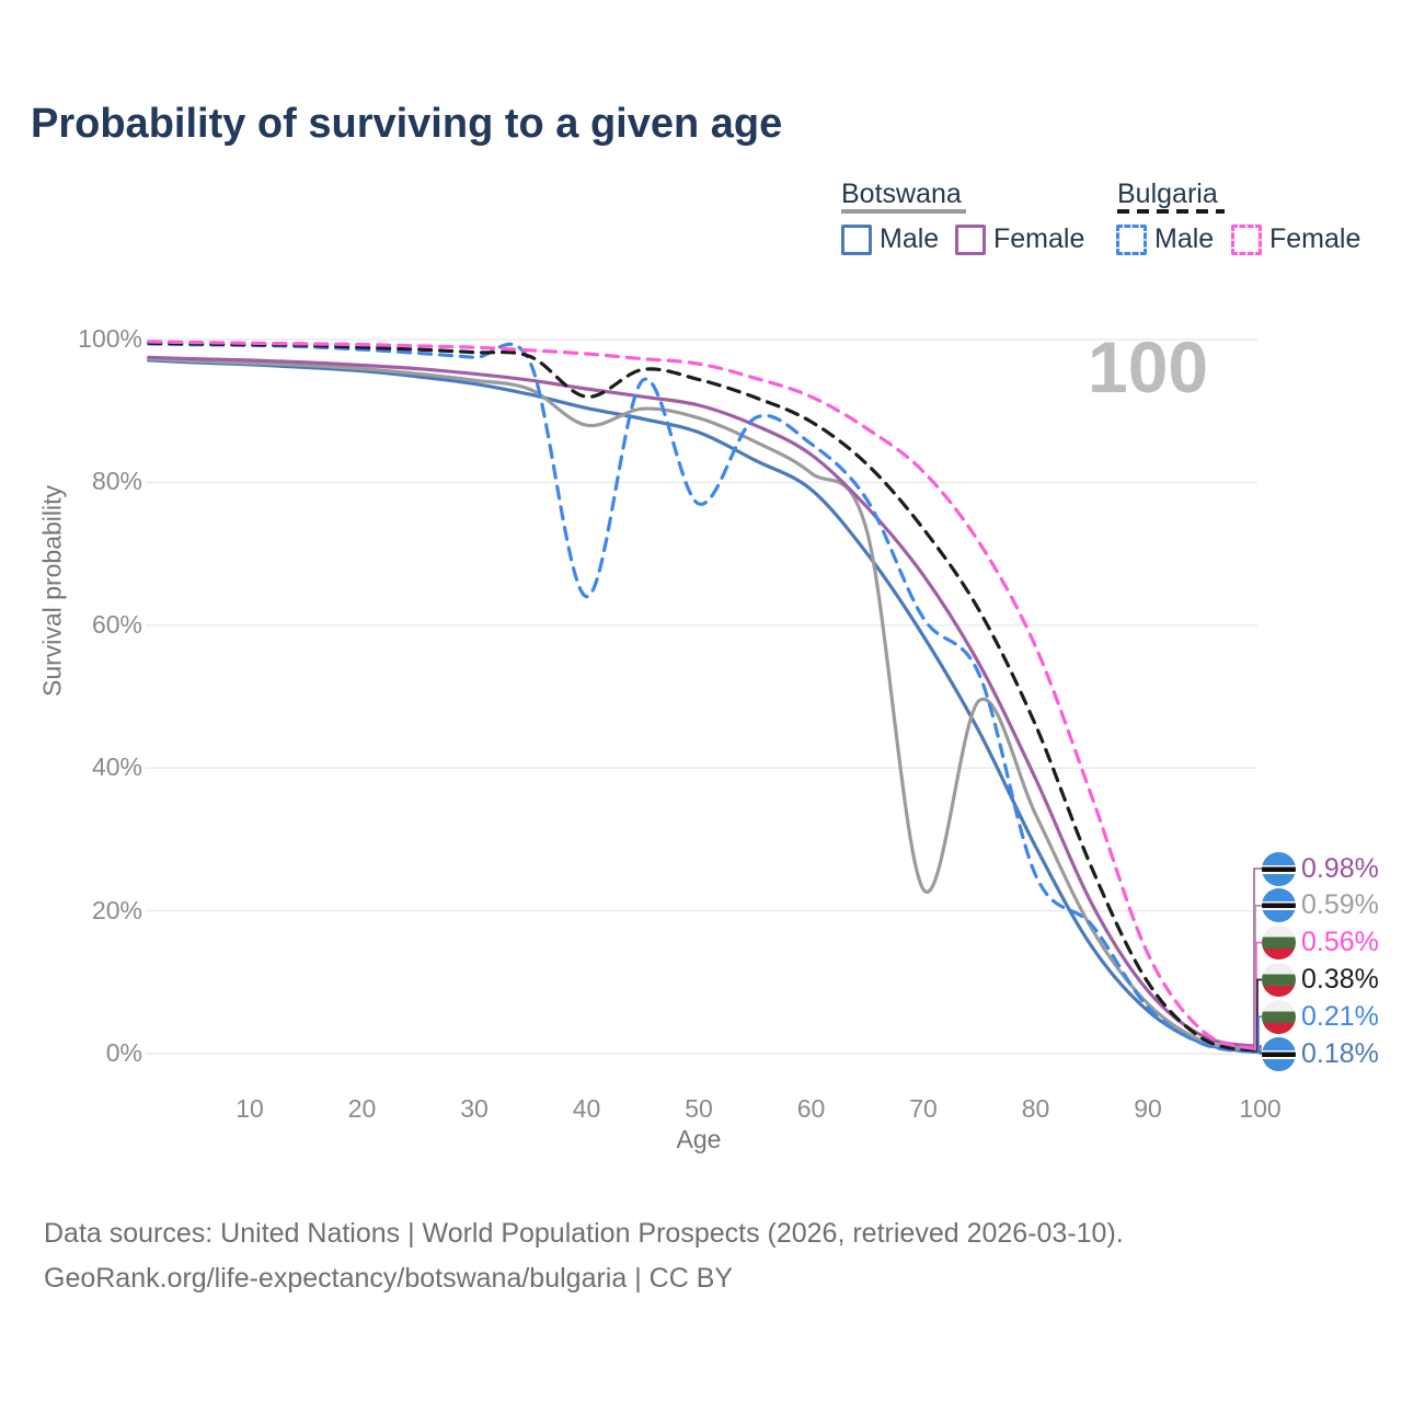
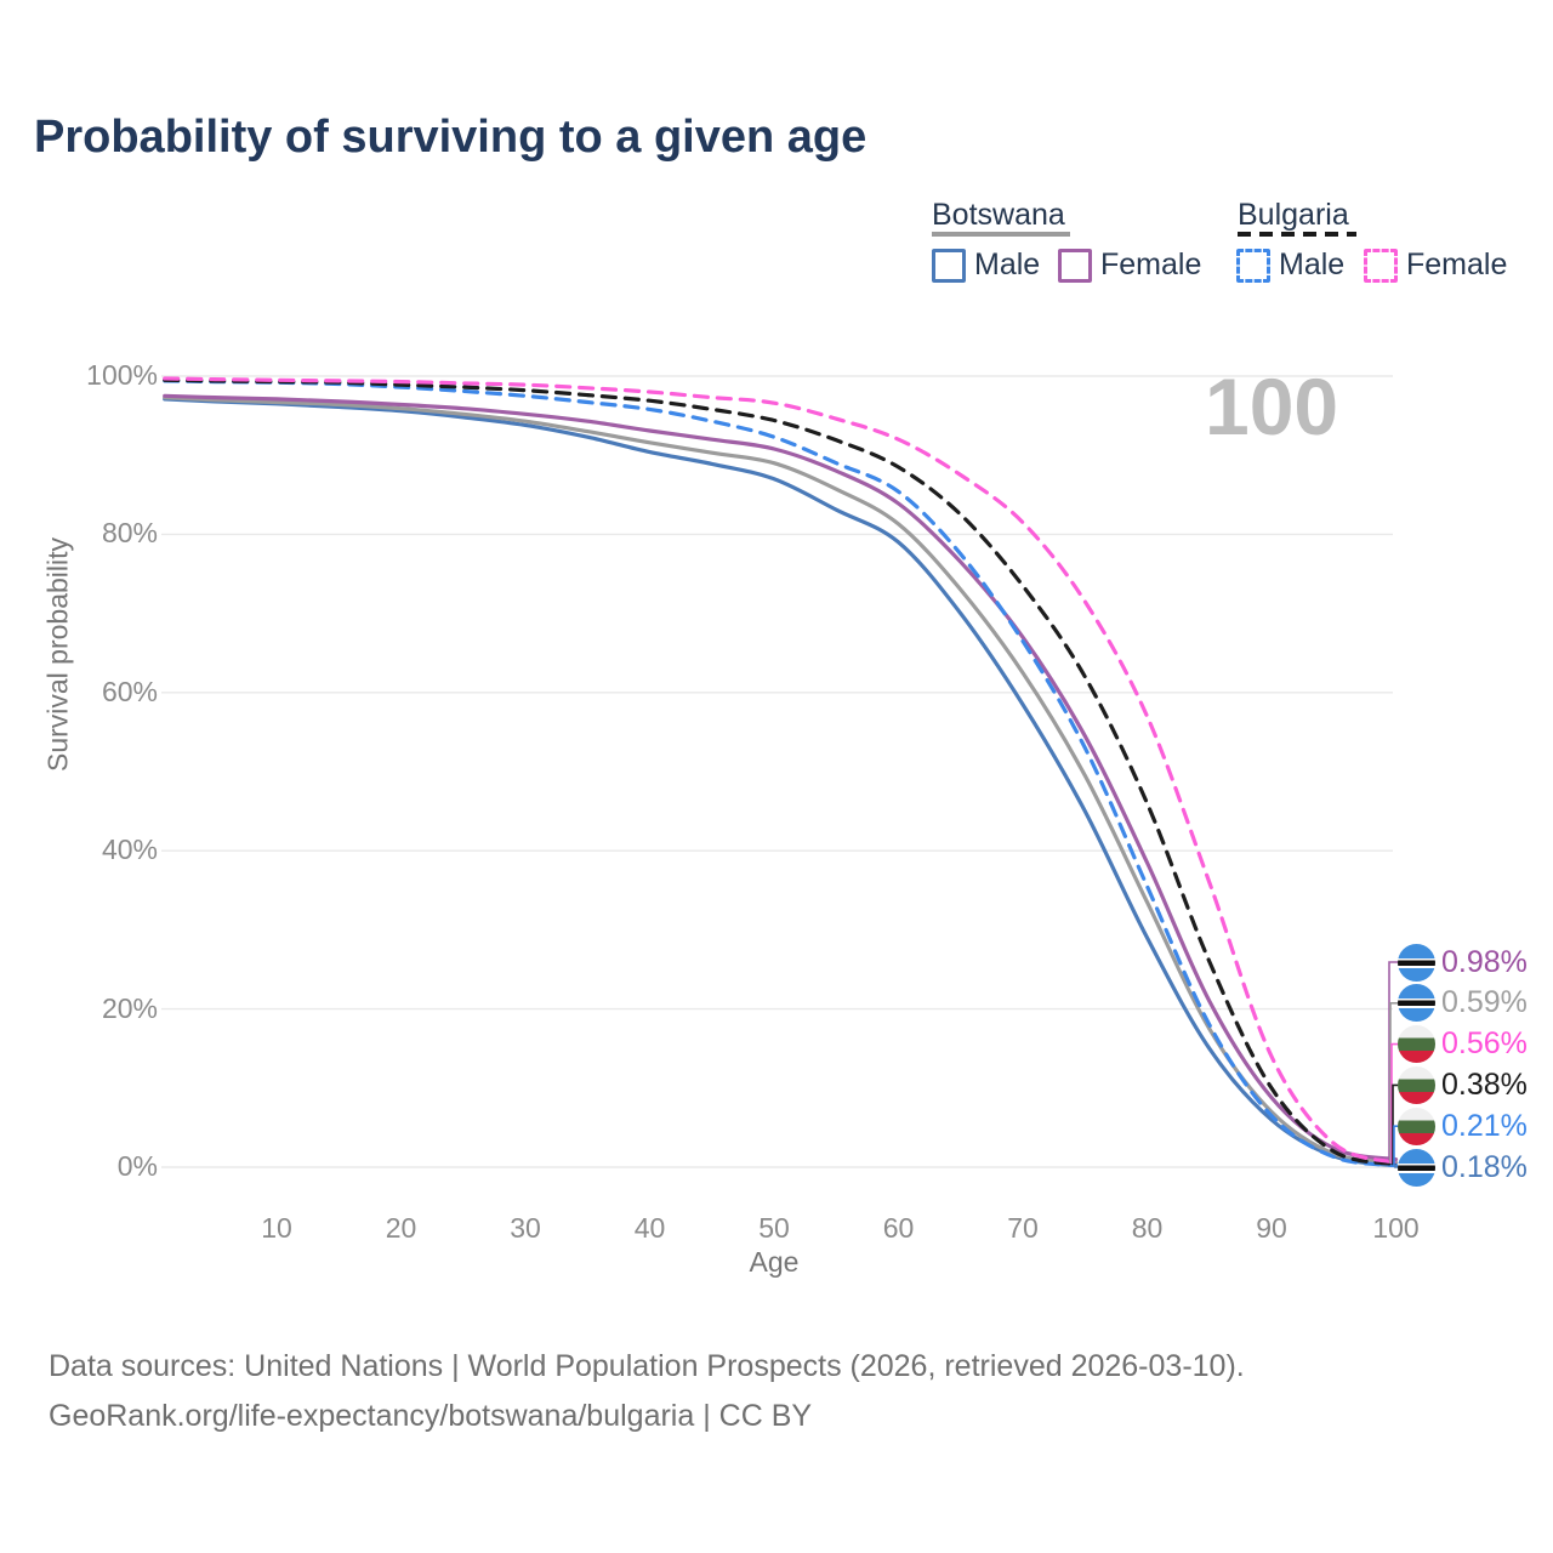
Botswana/40: 88% -> 92%
Bulgaria Male/40: 64% -> 96%
Bulgaria/40: 92% -> 97%
Bulgaria Male/50: 77% -> 92%
Botswana/70: 23% -> 62%
Bulgaria Male/70: 61% -> 66%
Bulgaria Male/80: 25% -> 36%
